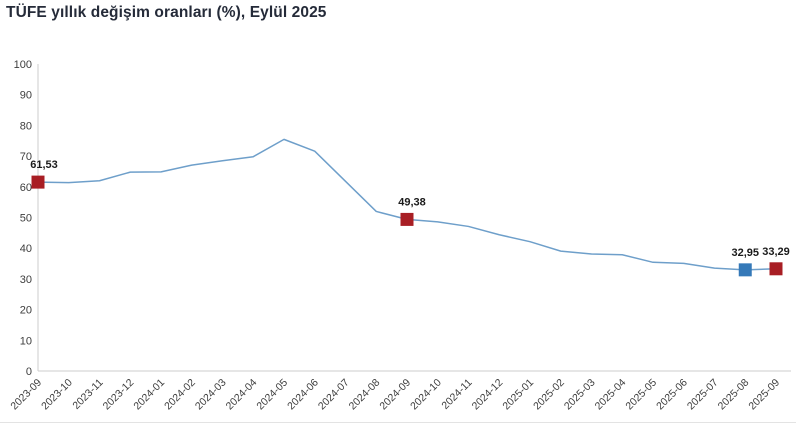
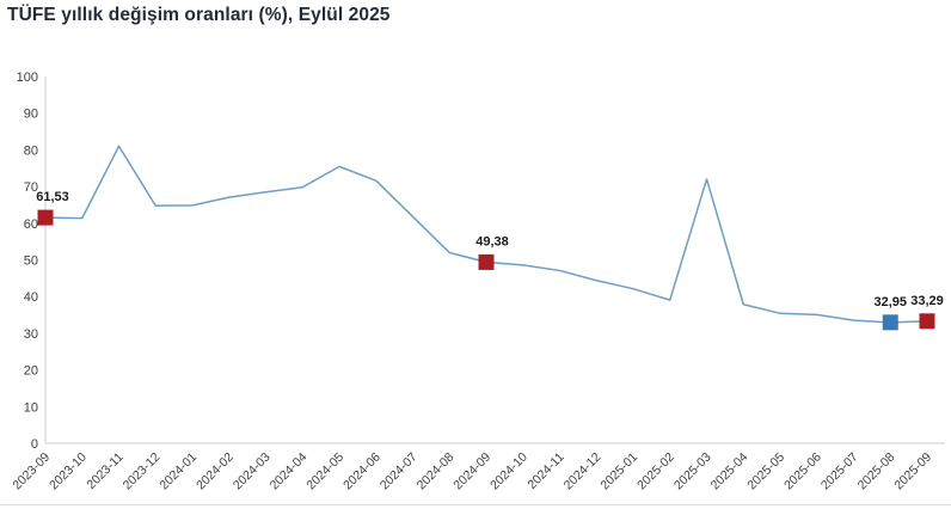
2023-11: 62 -> 81
2025-03: 38 -> 72
